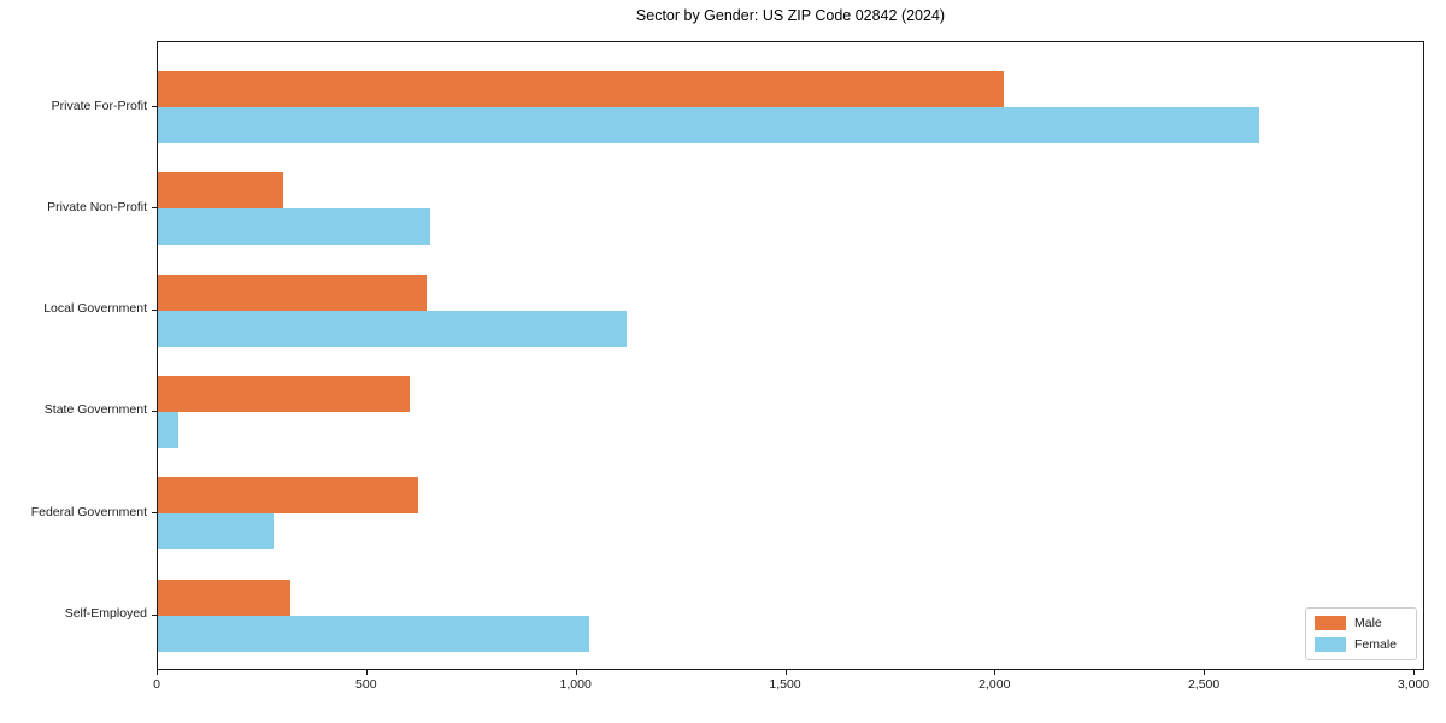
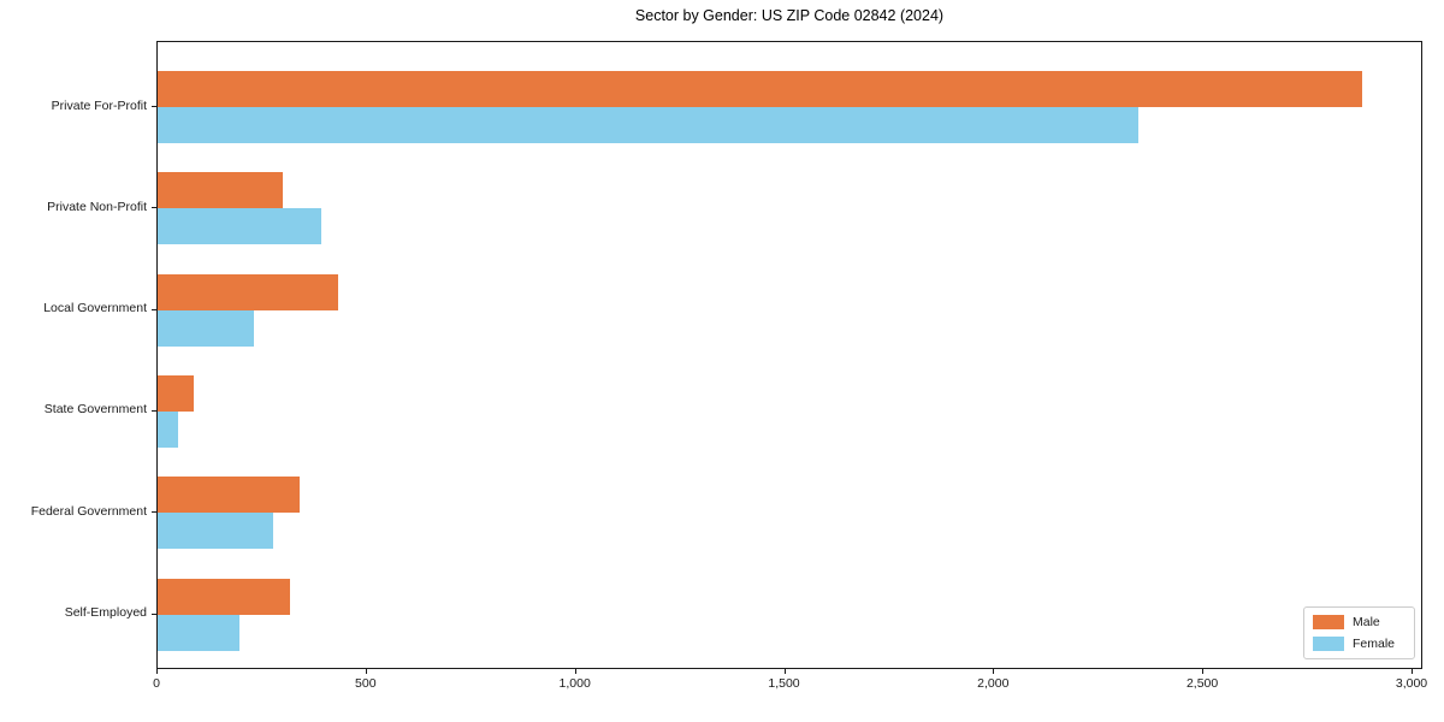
Male/Private For-Profit: 2020 -> 2880
Female/Private For-Profit: 2630 -> 2340
Female/Private Non-Profit: 650 -> 390
Male/Local Government: 640 -> 430
Female/Local Government: 1120 -> 230
Male/State Government: 600 -> 80
Male/Federal Government: 620 -> 340
Female/Self-Employed: 1030 -> 200
